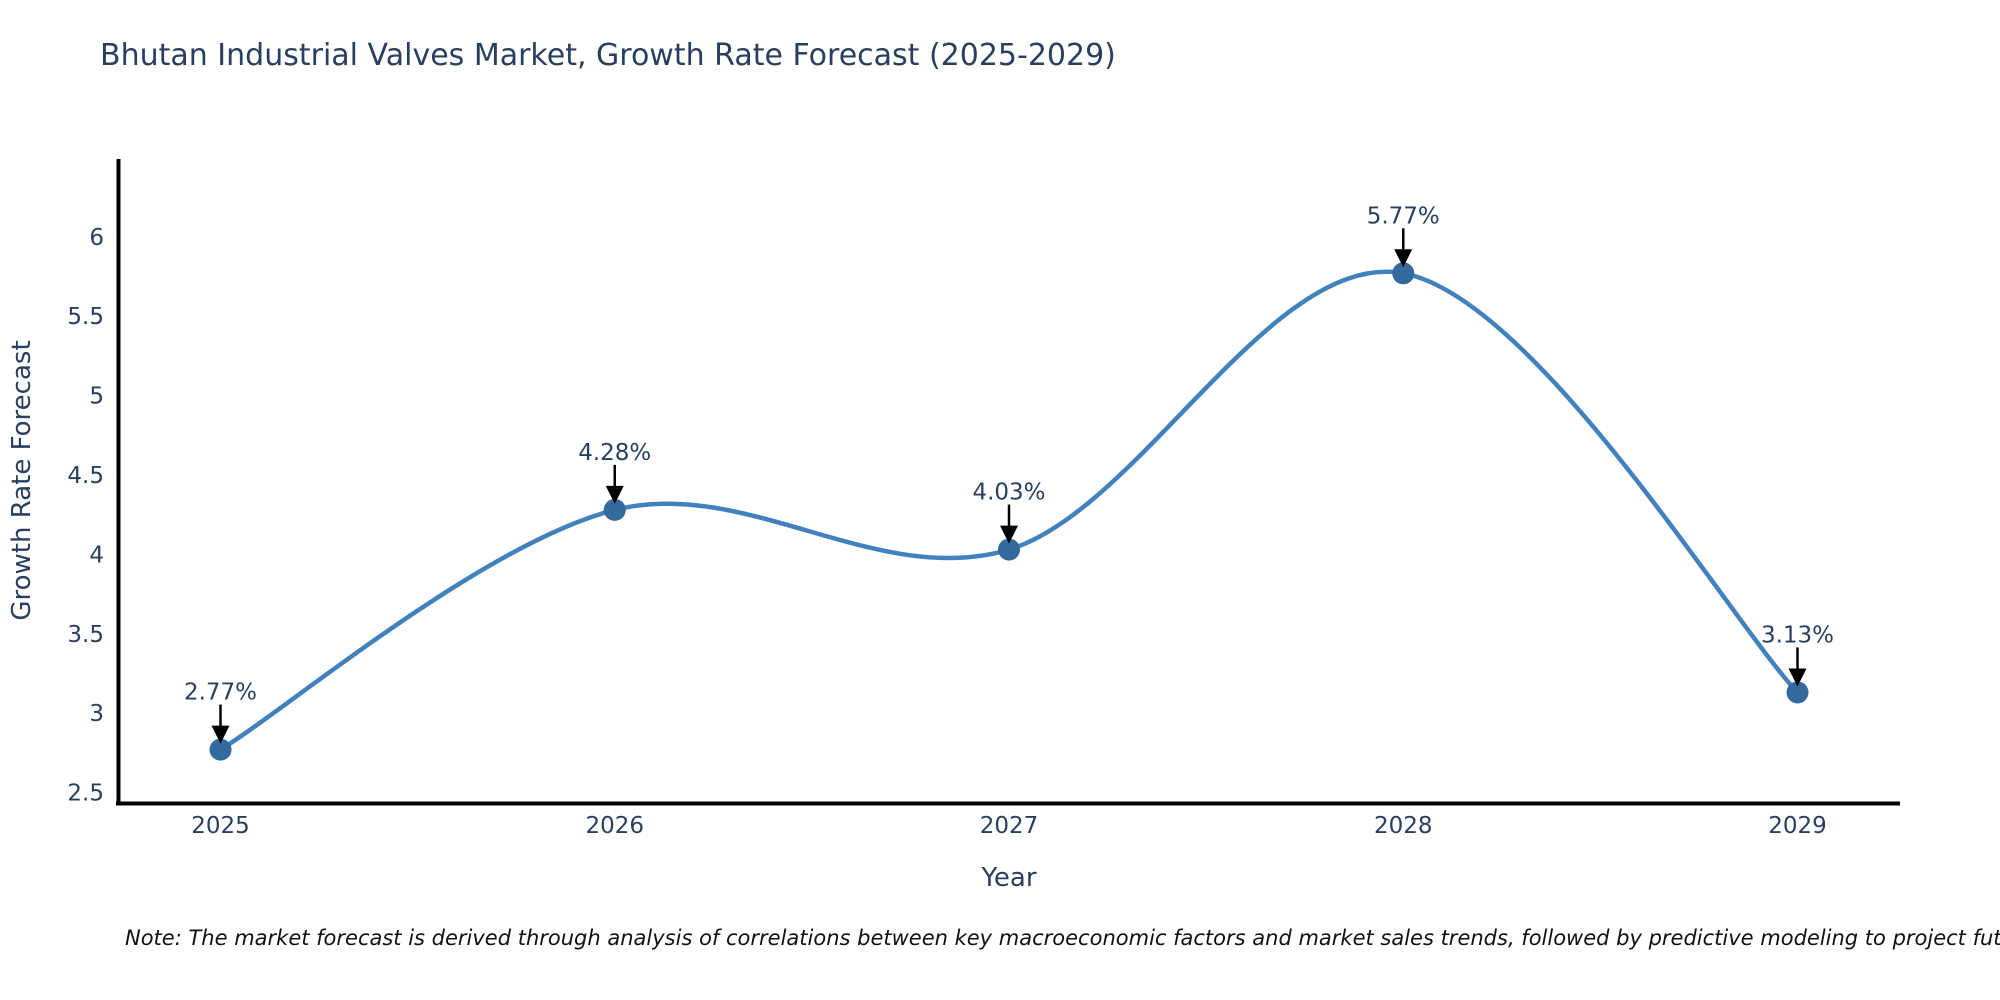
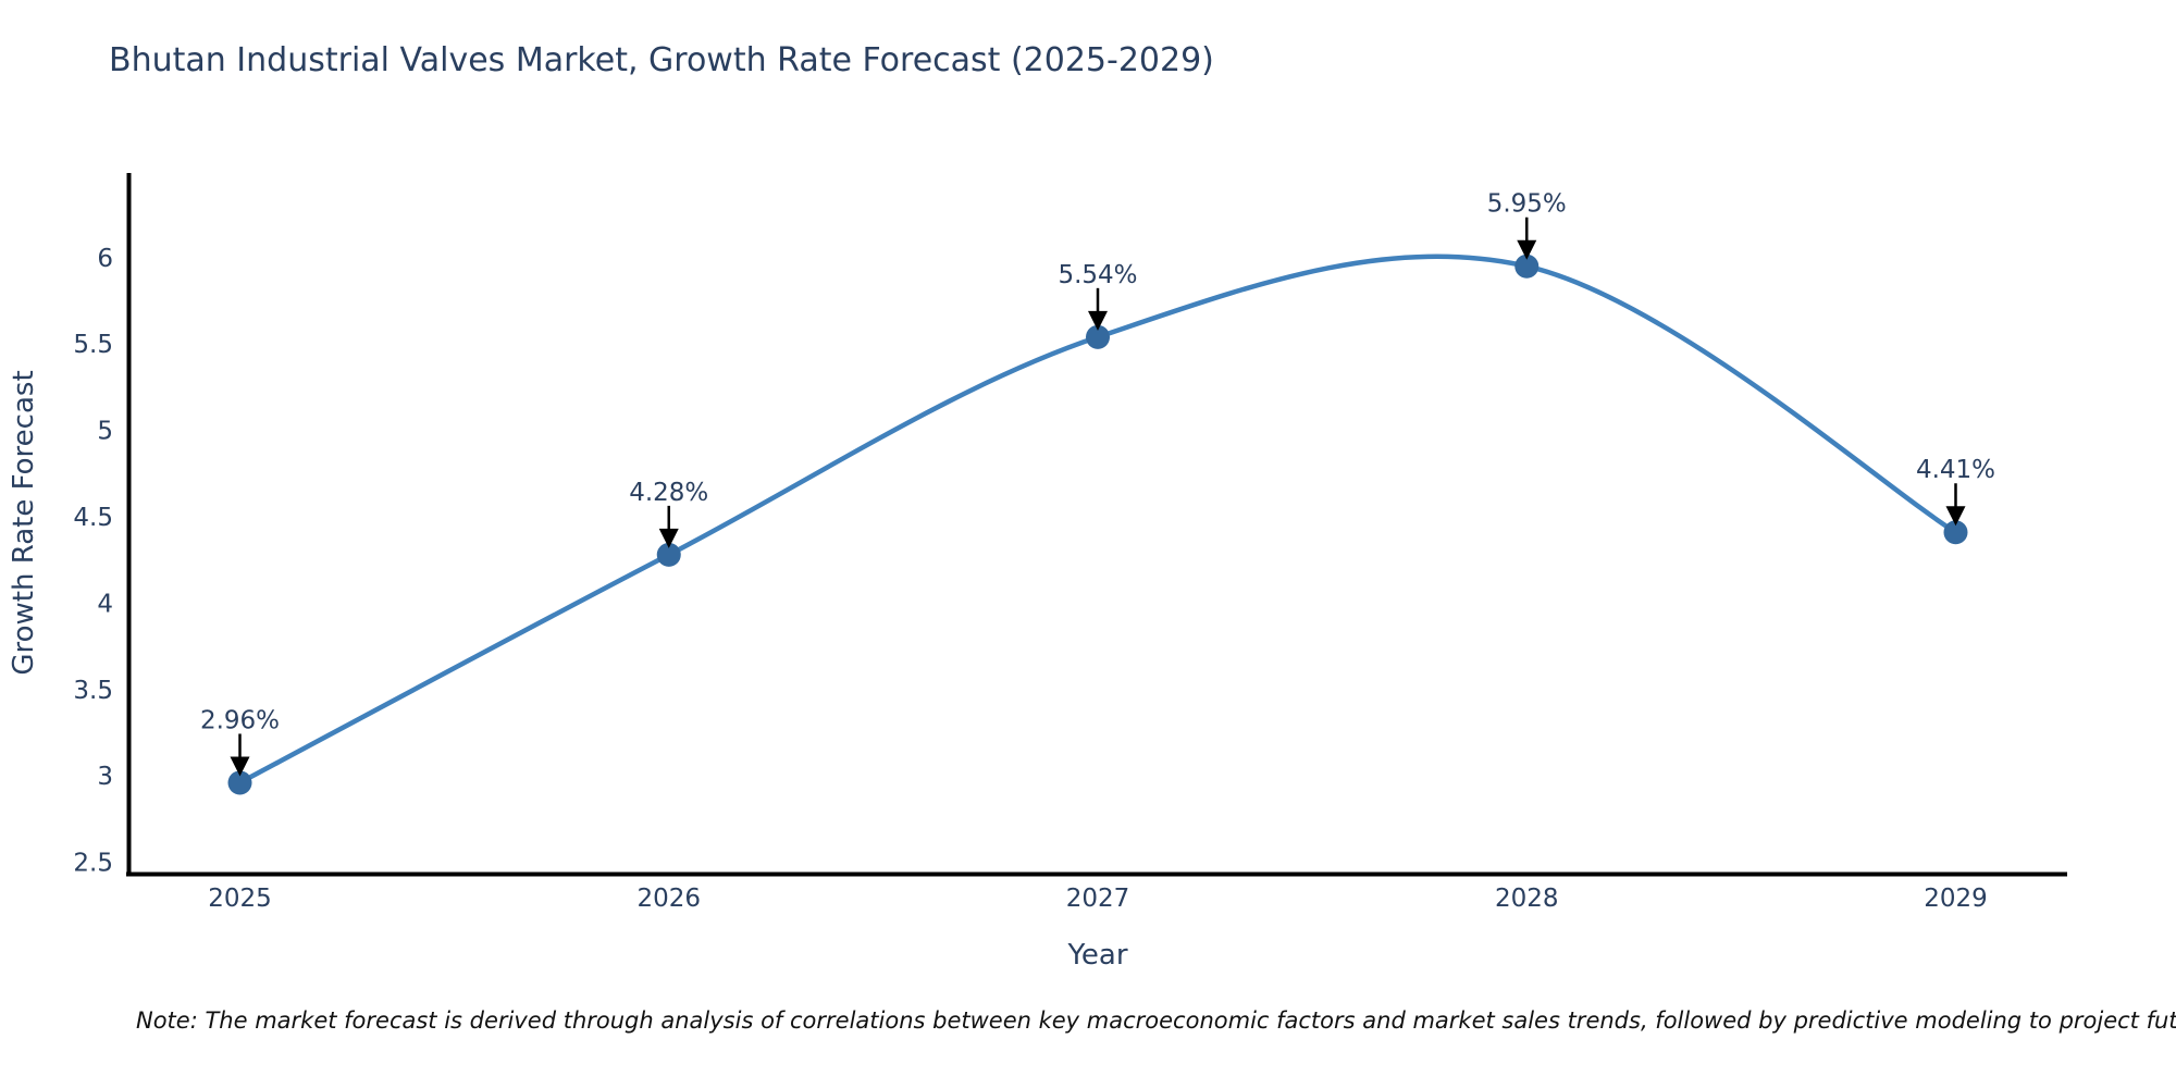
2025: 2.77% -> 2.96%
2027: 4.03% -> 5.54%
2028: 5.77% -> 5.95%
2029: 3.13% -> 4.41%
